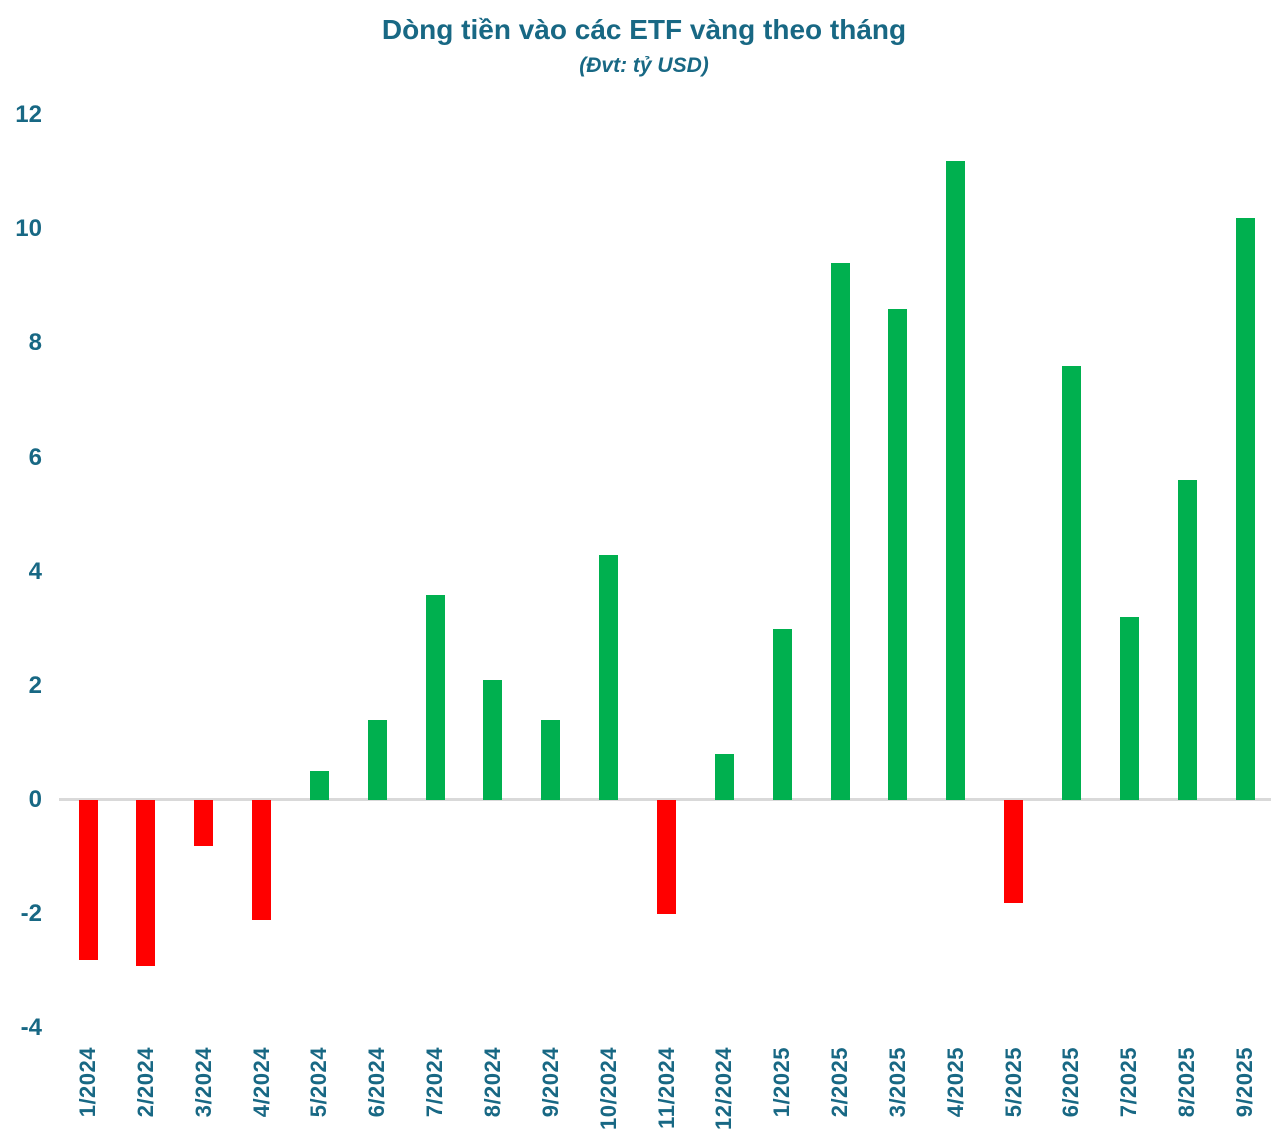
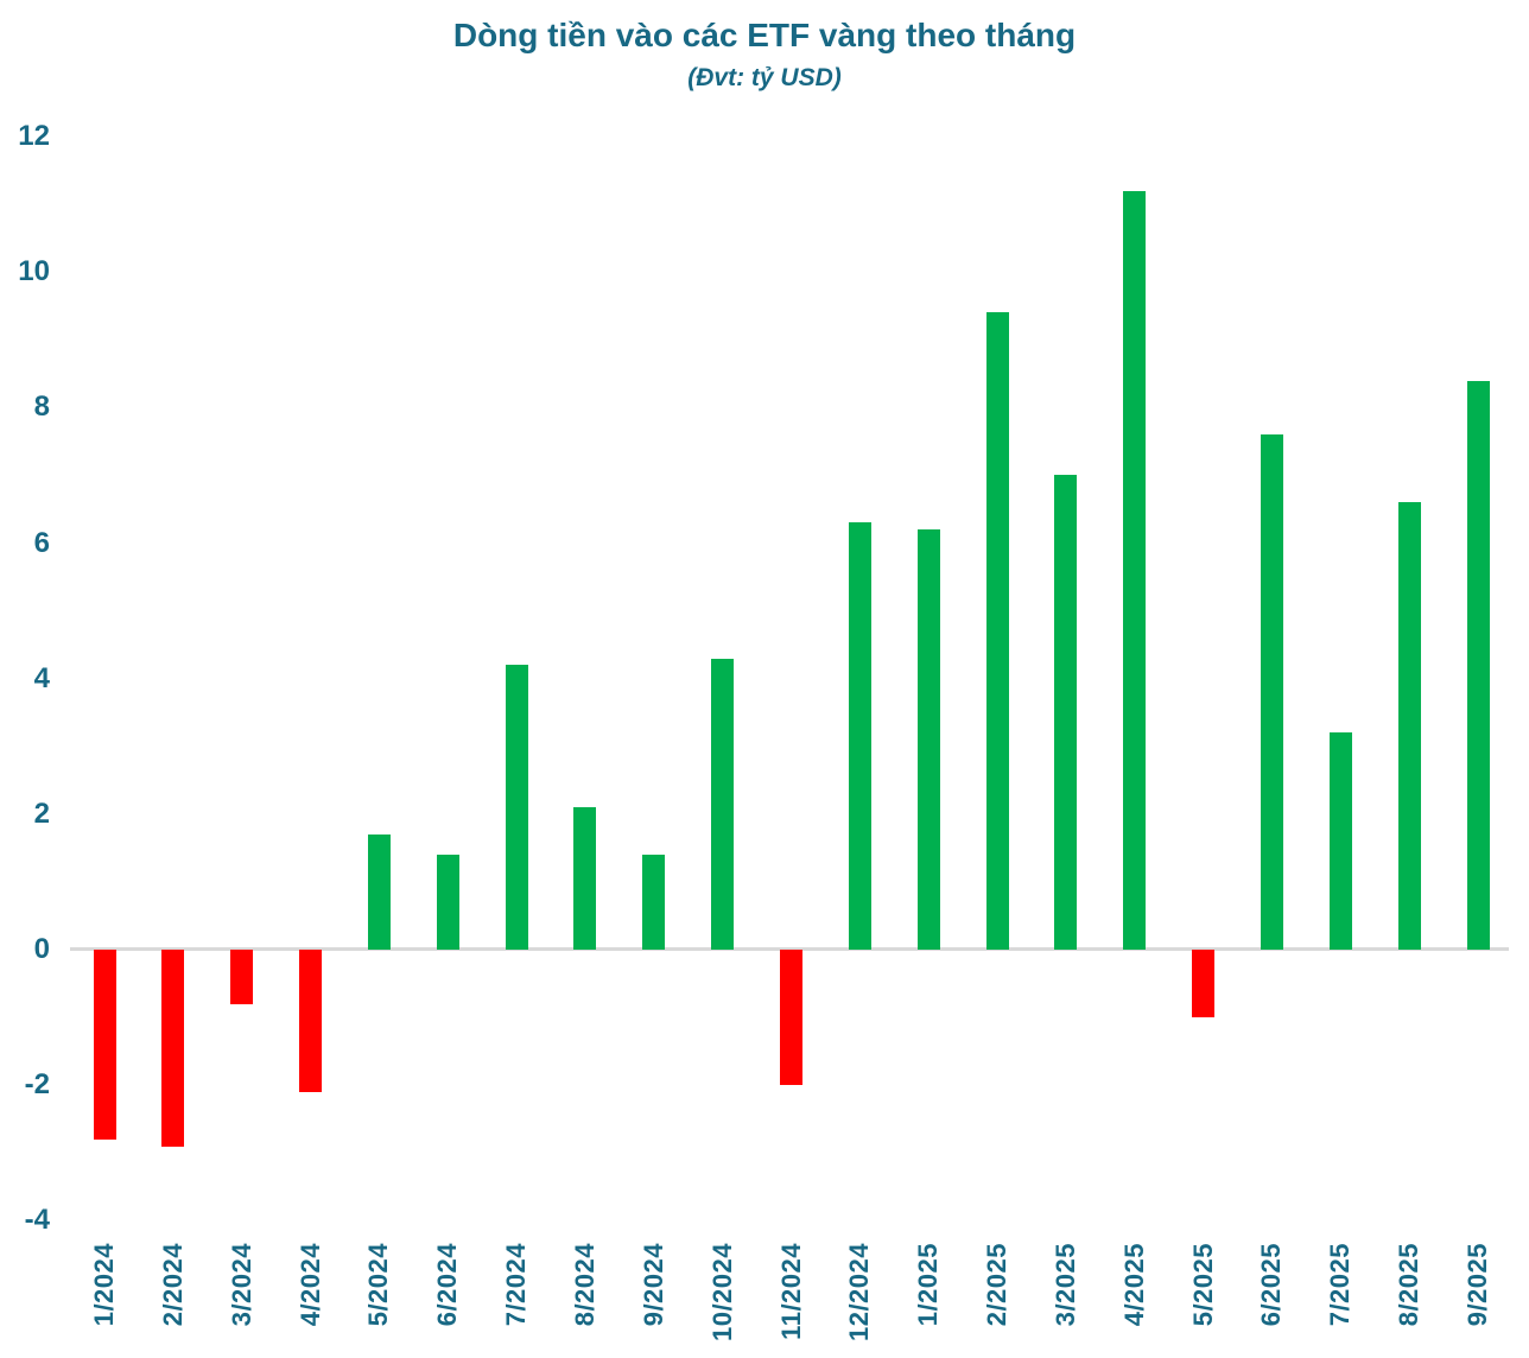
5/2024: 0.5 -> 1.7
7/2024: 3.6 -> 4.2
12/2024: 0.8 -> 6.3
1/2025: 3.0 -> 6.2
3/2025: 8.6 -> 7.0
5/2025: -1.8 -> -1.0
8/2025: 5.6 -> 6.6
9/2025: 10.2 -> 8.4
